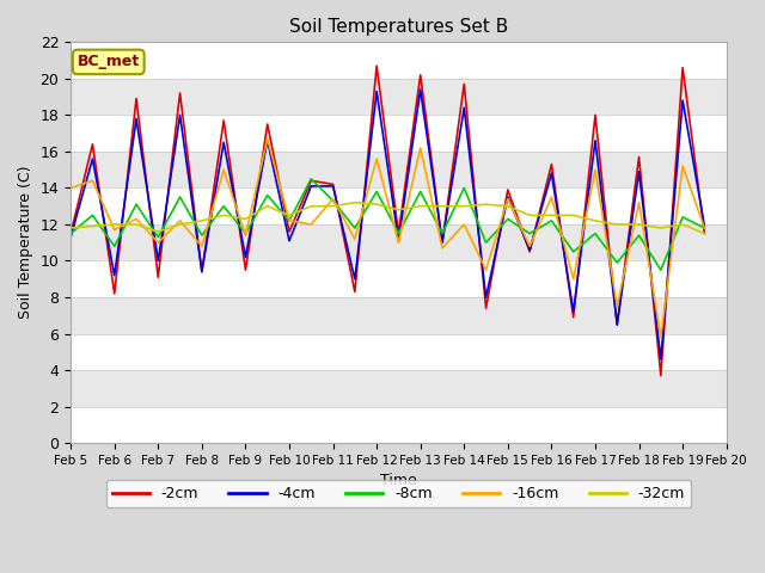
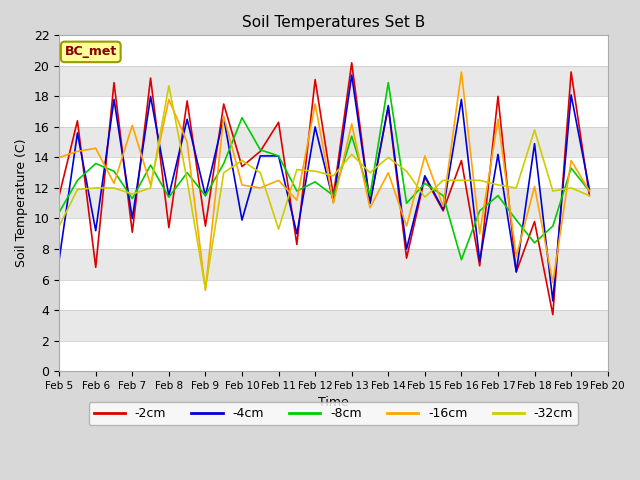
-4cm/Feb 5: 11.3 -> 7.3
-8cm/Feb 5: 11.5 -> 10.4
-32cm/Feb 5: 11.8 -> 9.5
-2cm/Feb 6: 8.2 -> 6.8
-8cm/Feb 6: 10.8 -> 13.6
-16cm/Feb 6: 11.7 -> 14.6
-16cm/Feb 7: 11.0 -> 16.1
-4cm/Feb 8: 9.4 -> 11.5
-16cm/Feb 8: 10.8 -> 17.8
-32cm/Feb 8: 12.2 -> 18.7
-4cm/Feb 9: 10.2 -> 11.5
-16cm/Feb 9: 11.4 -> 5.3
-32cm/Feb 9: 12.3 -> 5.4
-2cm/Feb 10: 11.6 -> 13.4
-4cm/Feb 10: 11.1 -> 9.9
-8cm/Feb 10: 12.2 -> 16.6
-32cm/Feb 10: 12.5 -> 13.8
-2cm/Feb 11: 14.2 -> 16.3
-8cm/Feb 11: 13.3 -> 14.1
-16cm/Feb 11: 13.4 -> 12.5
-32cm/Feb 11: 13.0 -> 9.3
-2cm/Feb 12: 20.7 -> 19.1
-4cm/Feb 12: 19.3 -> 16.0
-8cm/Feb 12: 13.8 -> 12.4
-16cm/Feb 12: 15.6 -> 17.5
-8cm/Feb 13: 13.8 -> 15.4
-32cm/Feb 13: 13.0 -> 14.2
-2cm/Feb 14: 19.7 -> 17.3
-4cm/Feb 14: 18.4 -> 17.4
-8cm/Feb 14: 14.0 -> 18.9
-16cm/Feb 14: 12.0 -> 13.0
-32cm/Feb 14: 13.0 -> 14.0
-2cm/Feb 15: 13.9 -> 12.7
-4cm/Feb 15: 13.5 -> 12.8
-16cm/Feb 15: 13.4 -> 14.1
-32cm/Feb 15: 13.0 -> 11.4
-2cm/Feb 16: 15.3 -> 13.8
-4cm/Feb 16: 14.8 -> 17.8
-8cm/Feb 16: 12.2 -> 7.3
-16cm/Feb 16: 13.5 -> 19.6
-4cm/Feb 17: 16.6 -> 14.2
-16cm/Feb 17: 15.0 -> 16.5
-2cm/Feb 18: 15.7 -> 9.8
-8cm/Feb 18: 11.4 -> 8.4
-16cm/Feb 18: 13.2 -> 12.1
-32cm/Feb 18: 12.0 -> 15.8
-2cm/Feb 19: 20.6 -> 19.6
-4cm/Feb 19: 18.8 -> 18.1
-8cm/Feb 19: 12.4 -> 13.3
-16cm/Feb 19: 15.2 -> 13.8
